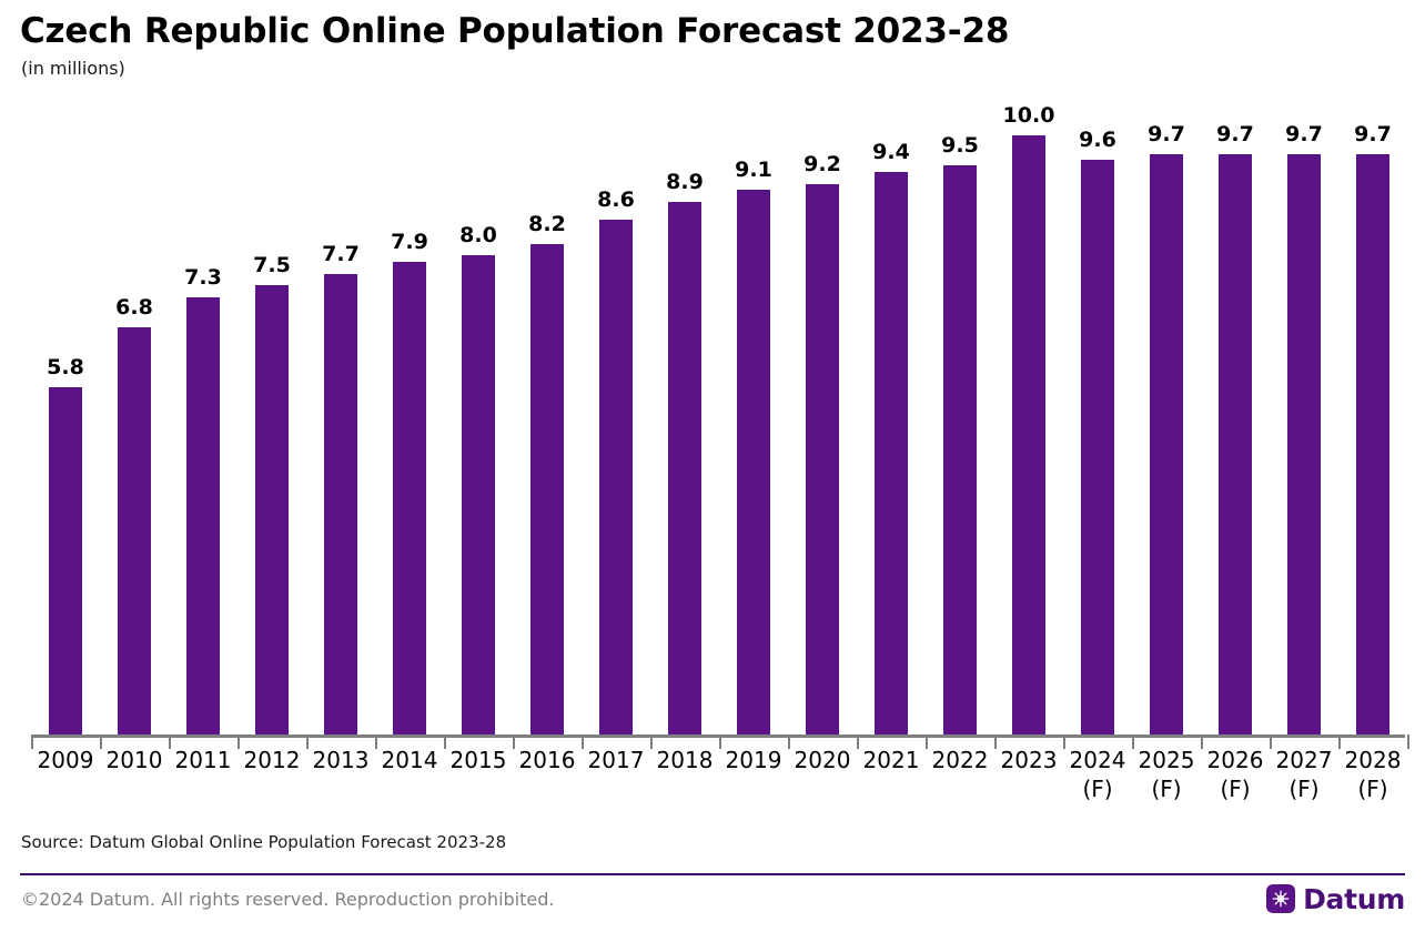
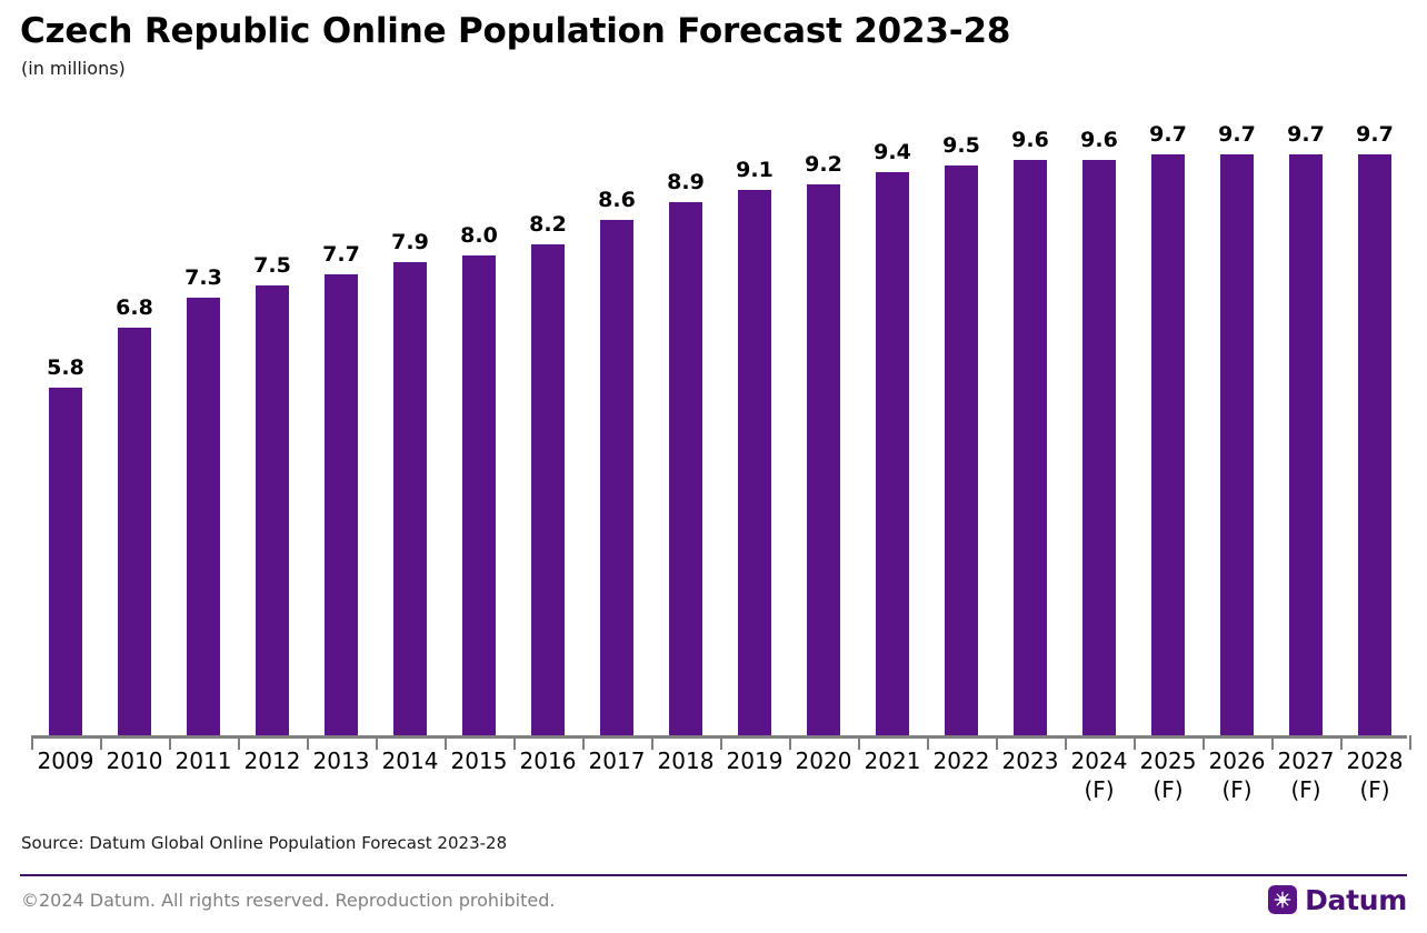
2023: 10.0 -> 9.6
